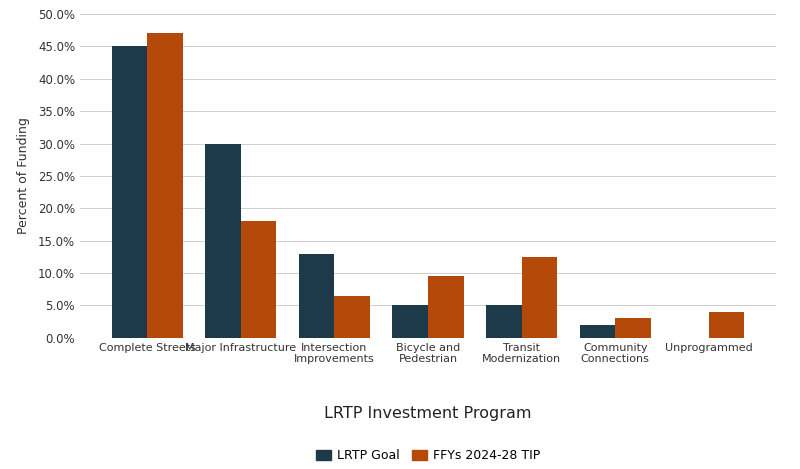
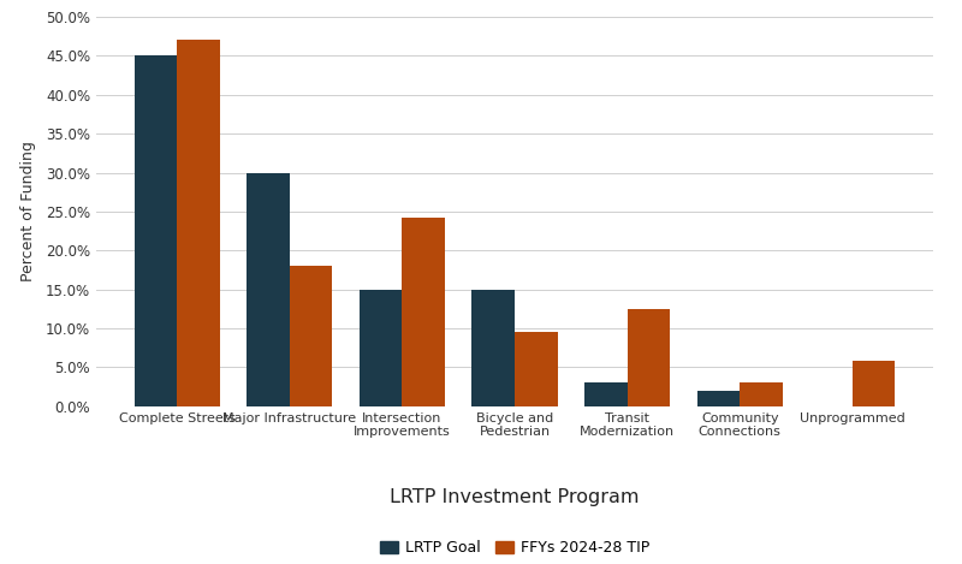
LRTP Goal/Intersection Improvements: 13% -> 15%
FFYs 2024-28 TIP/Intersection Improvements: 6.5% -> 24.2%
LRTP Goal/Bicycle and Pedestrian: 5% -> 15%
LRTP Goal/Transit Modernization: 5% -> 3%
FFYs 2024-28 TIP/Unprogrammed: 4.0% -> 5.8%
